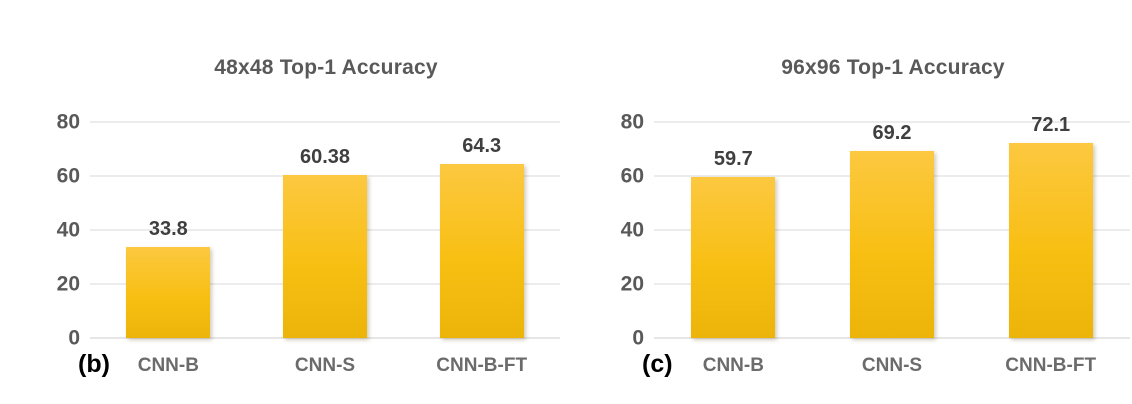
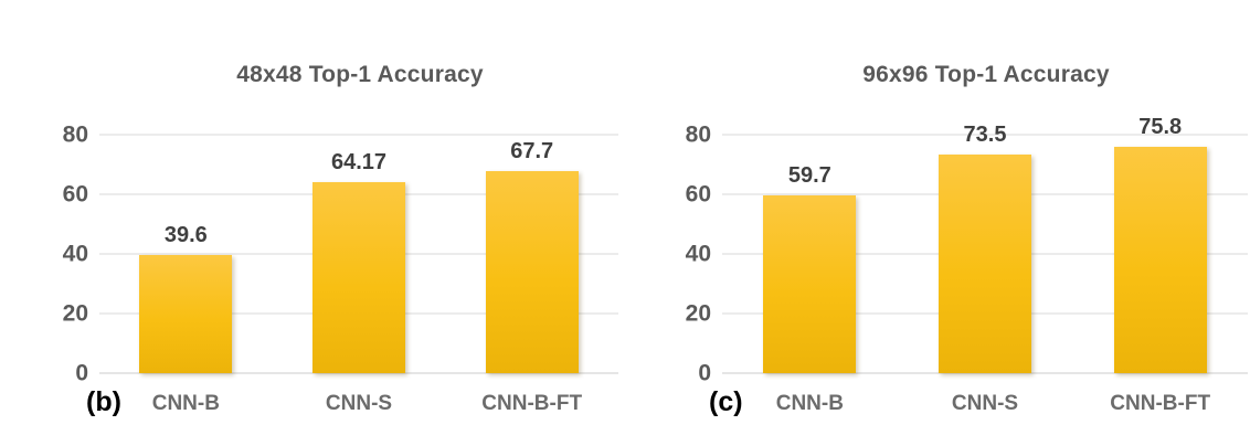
48x48 Top-1 Accuracy/CNN-B: 33.8 -> 39.6
48x48 Top-1 Accuracy/CNN-S: 60.38 -> 64.17
48x48 Top-1 Accuracy/CNN-B-FT: 64.3 -> 67.7
96x96 Top-1 Accuracy/CNN-S: 69.2 -> 73.5
96x96 Top-1 Accuracy/CNN-B-FT: 72.1 -> 75.8
